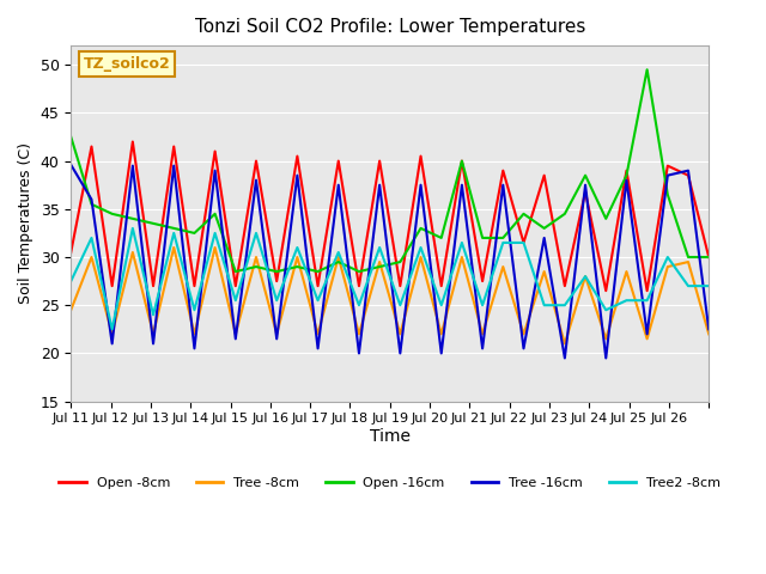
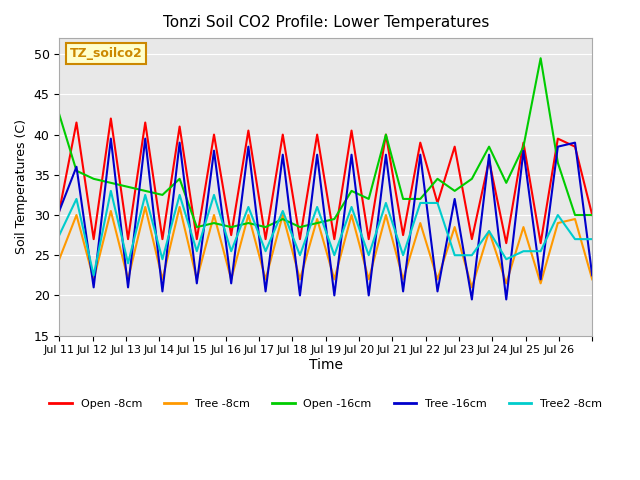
Tree -16cm/Jul 11: 39.6 -> 30.5
